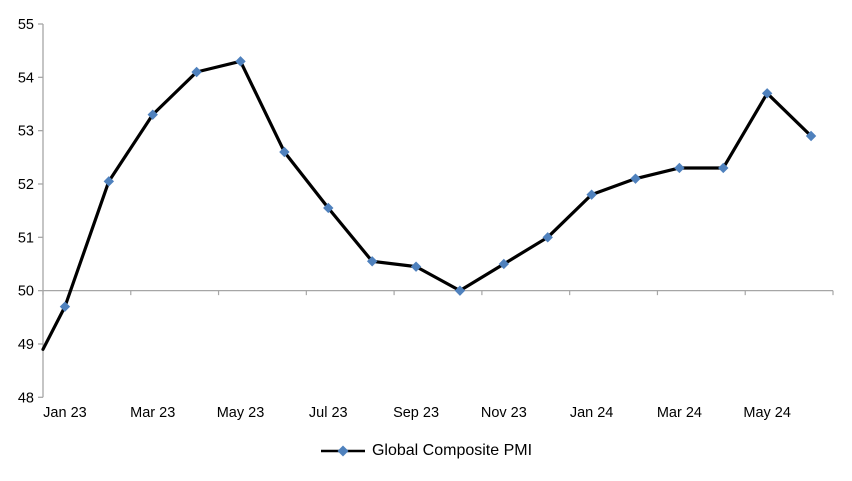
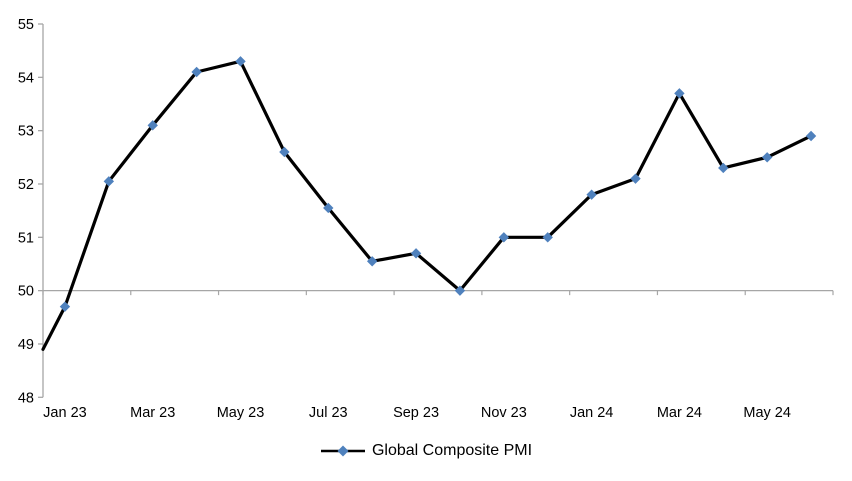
Mar 23: 53.3 -> 53.1
Sep 23: 50.5 -> 50.7
Nov 23: 50.5 -> 51.0
Mar 24: 52.3 -> 53.7
May 24: 53.7 -> 52.5
